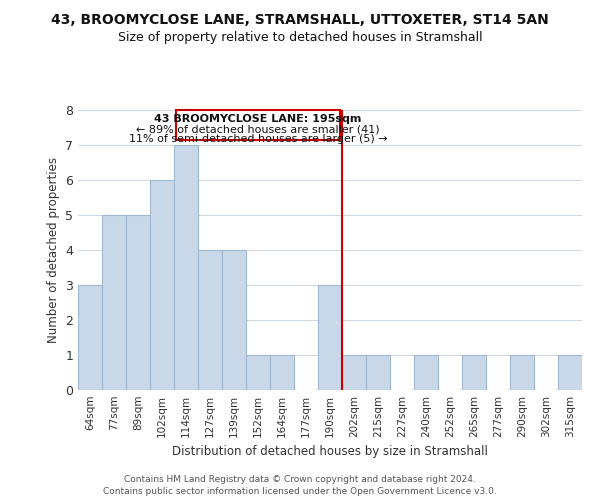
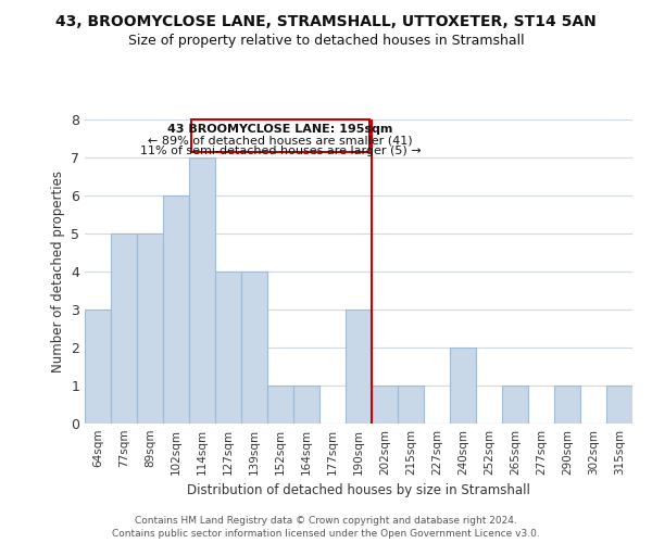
240sqm: 1 -> 2
